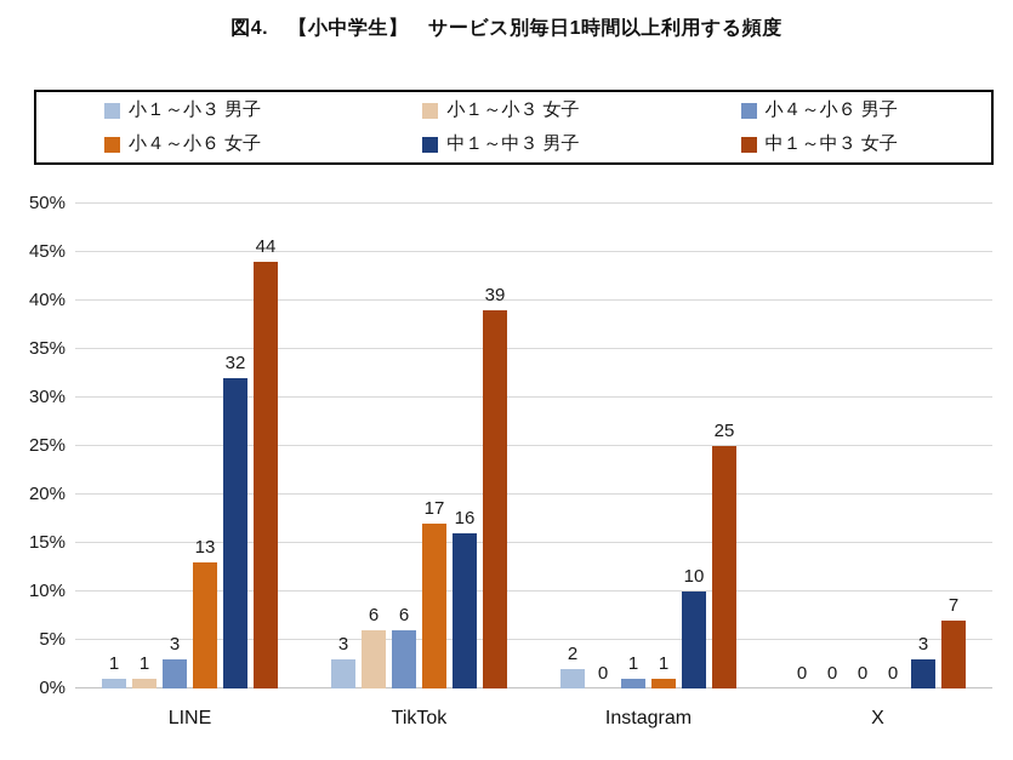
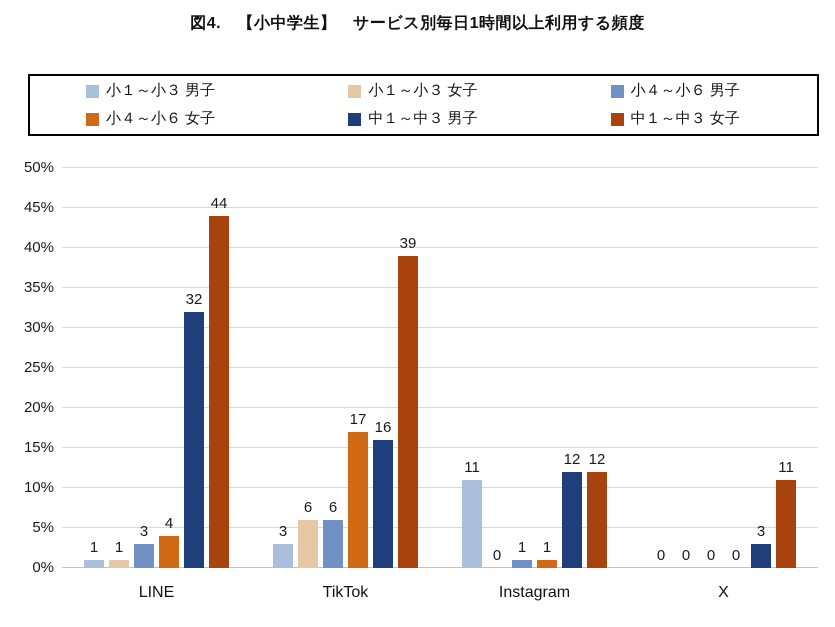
小４～小６ 女子/LINE: 13 -> 4
小１～小３ 男子/Instagram: 2 -> 11
中１～中３ 男子/Instagram: 10 -> 12
中１～中３ 女子/Instagram: 25 -> 12
中１～中３ 女子/X: 7 -> 11
